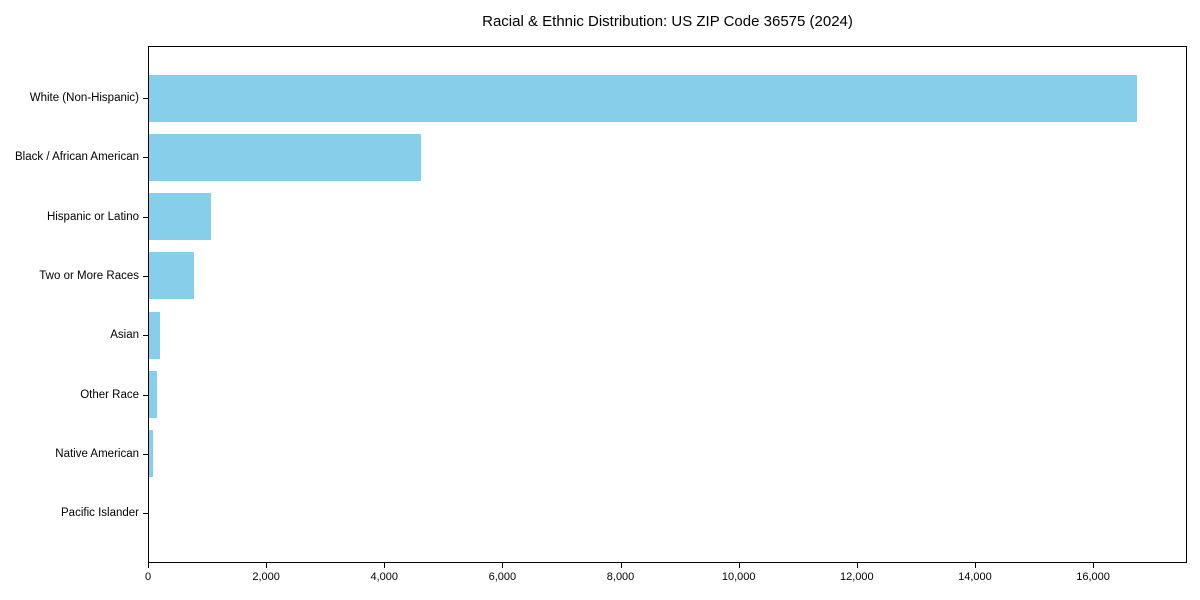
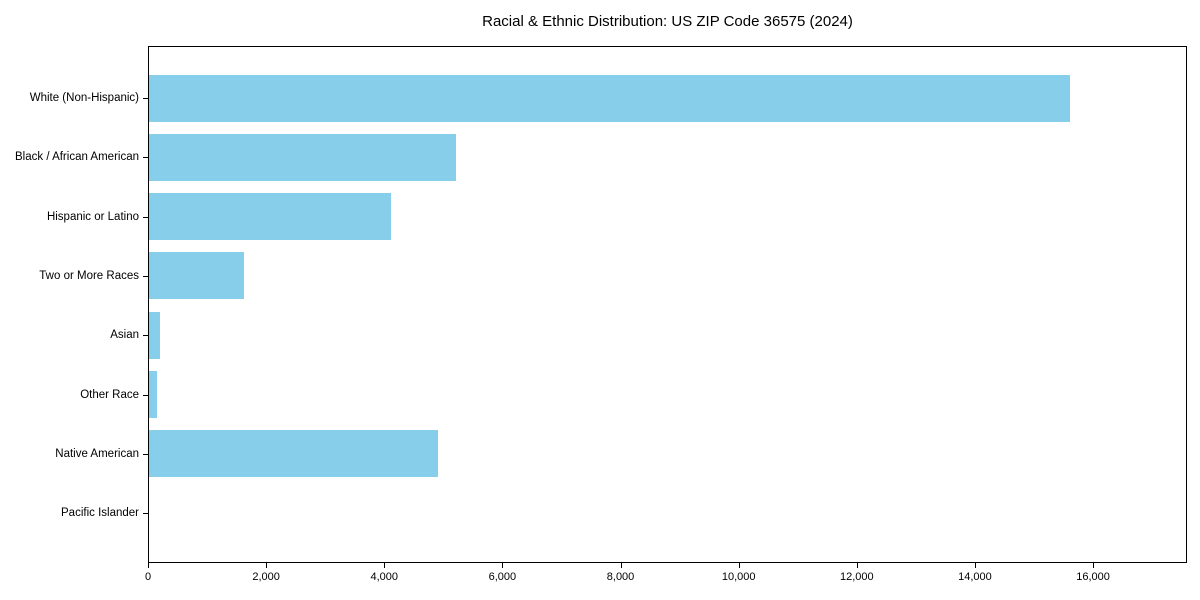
White (Non-Hispanic): 16700 -> 15600
Black / African American: 4600 -> 5200
Hispanic or Latino: 1000 -> 4100
Two or More Races: 800 -> 1600
Native American: 100 -> 4900
